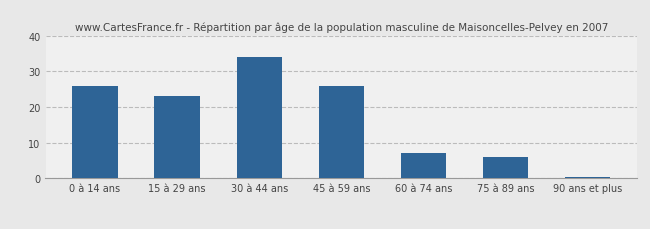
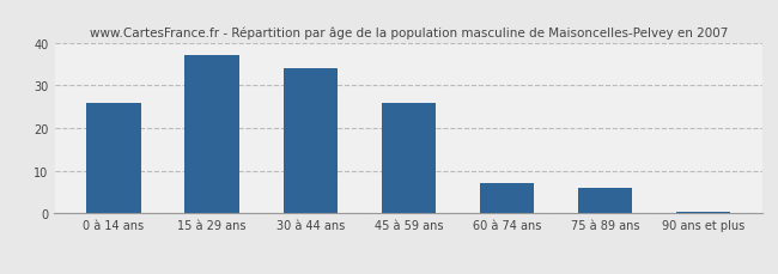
15 à 29 ans: 23.0 -> 37.0
